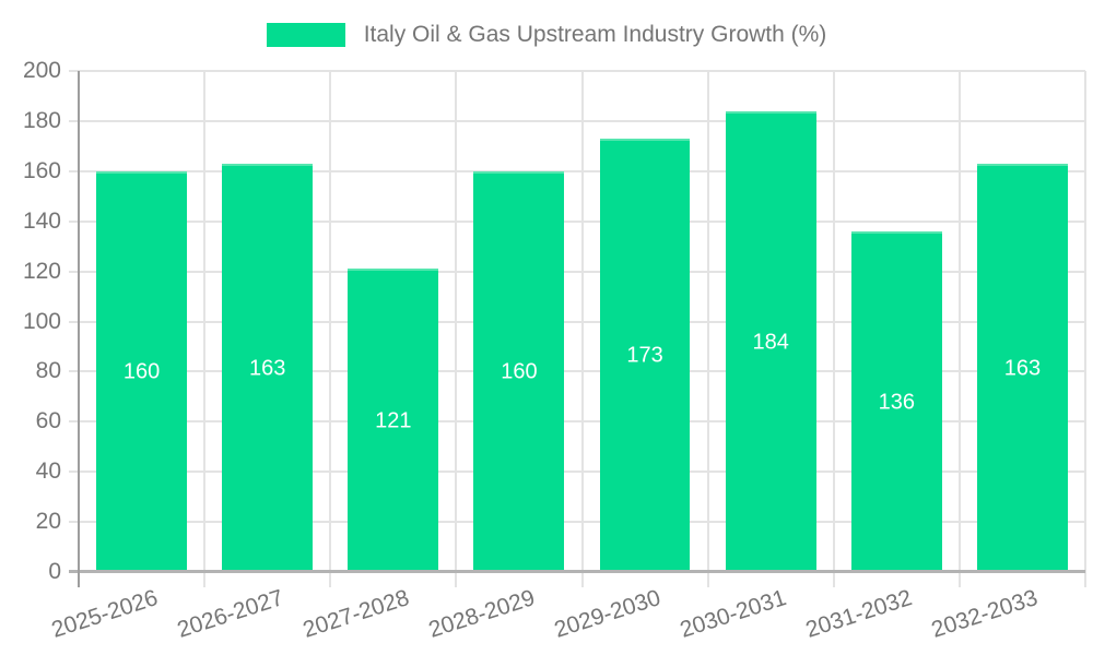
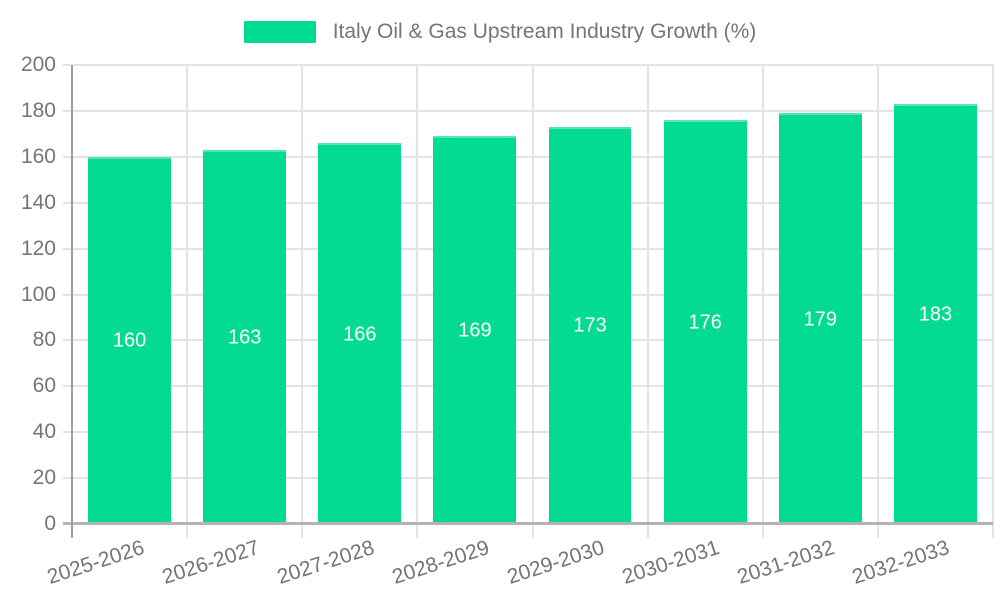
2027-2028: 121 -> 166
2028-2029: 160 -> 169
2030-2031: 184 -> 176
2031-2032: 136 -> 179
2032-2033: 163 -> 183
